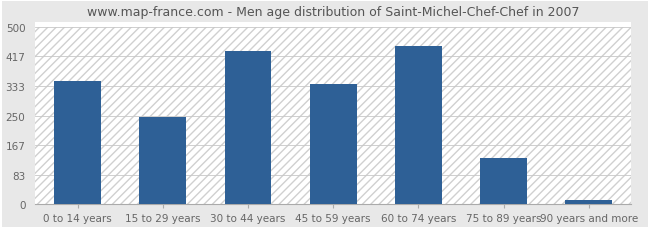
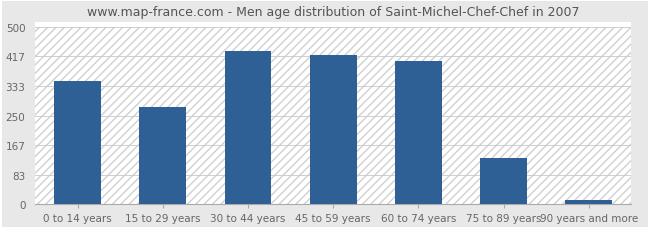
15 to 29 years: 245 -> 275
45 to 59 years: 340 -> 420
60 to 74 years: 445 -> 405
